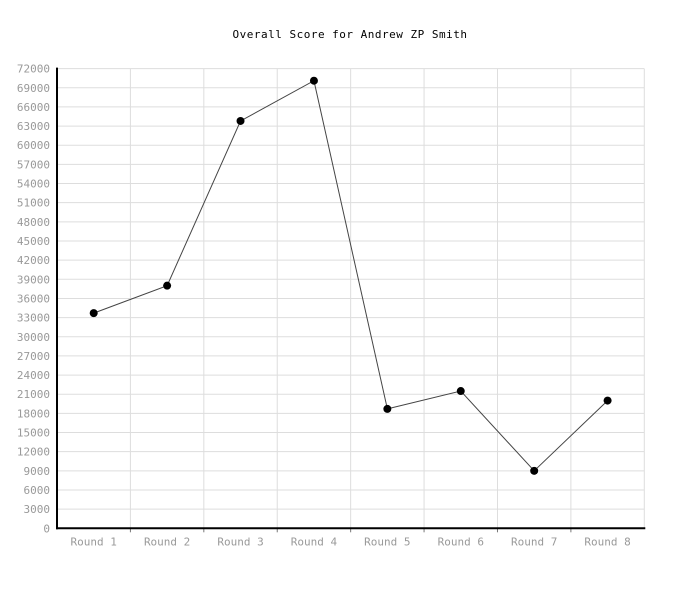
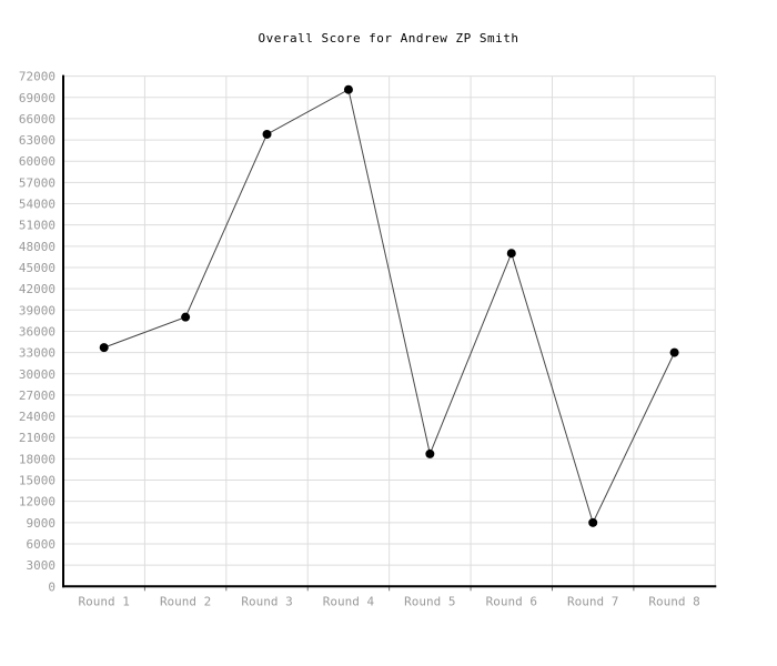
Round 6: 22000 -> 47000
Round 8: 20000 -> 33000
